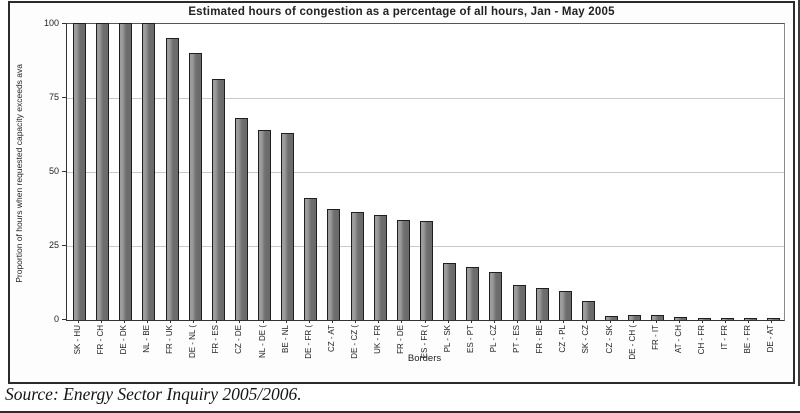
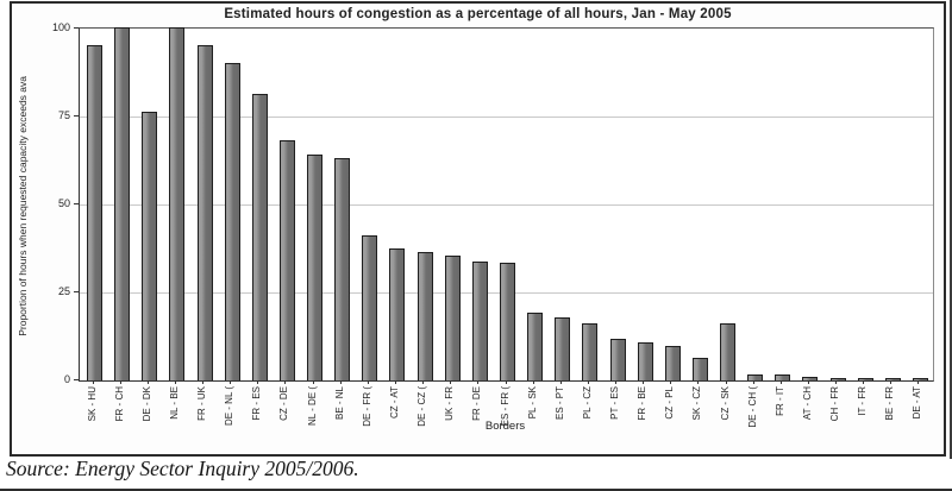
SK - HU: 100 -> 95
DE - DK: 100 -> 76
CZ - SK: 1 -> 16
